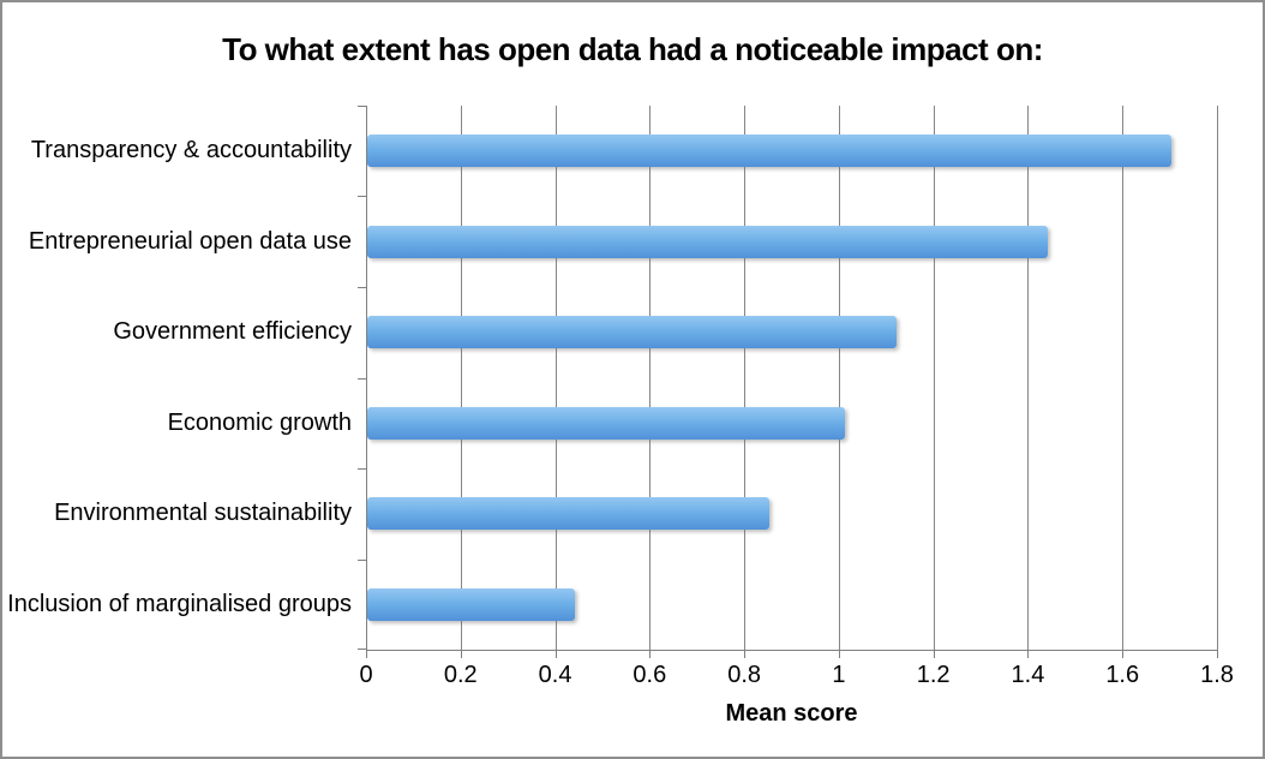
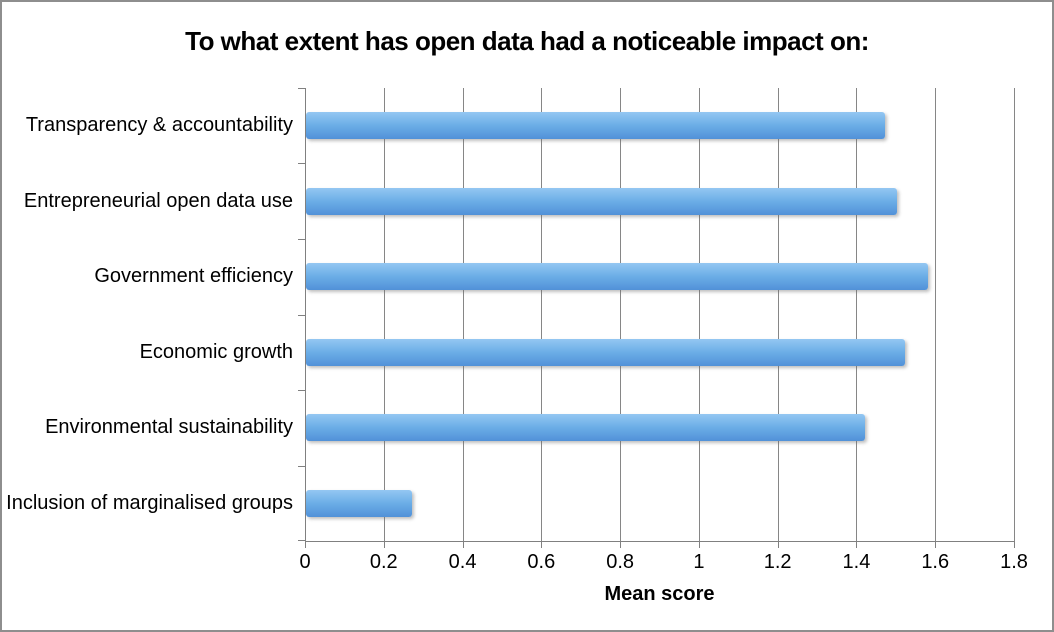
Transparency & accountability: 1.70 -> 1.47
Entrepreneurial open data use: 1.44 -> 1.50
Government efficiency: 1.12 -> 1.58
Economic growth: 1.01 -> 1.52
Environmental sustainability: 0.85 -> 1.42
Inclusion of marginalised groups: 0.44 -> 0.27
